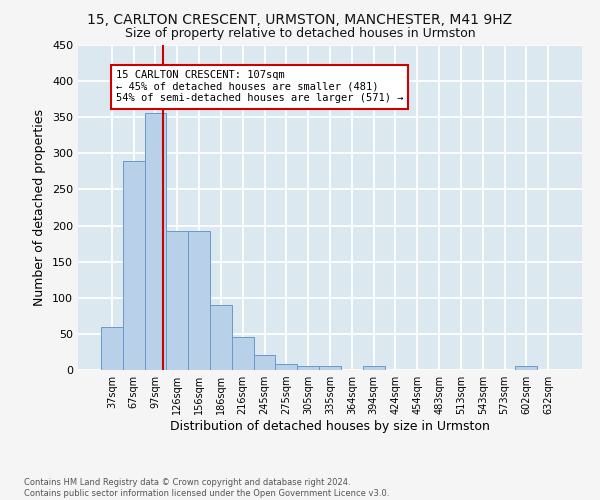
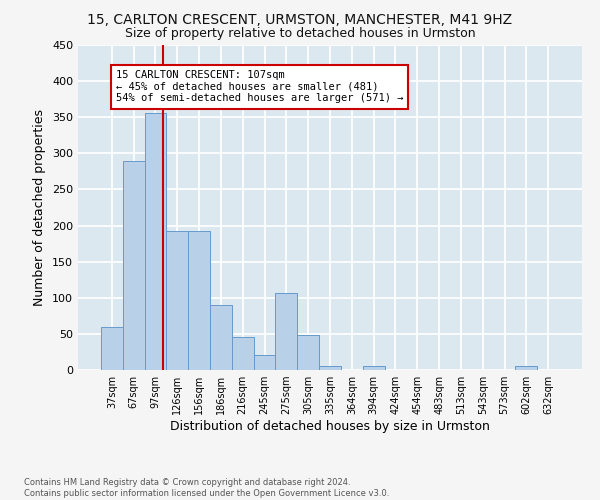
275sqm: 8 -> 106
305sqm: 5 -> 48
